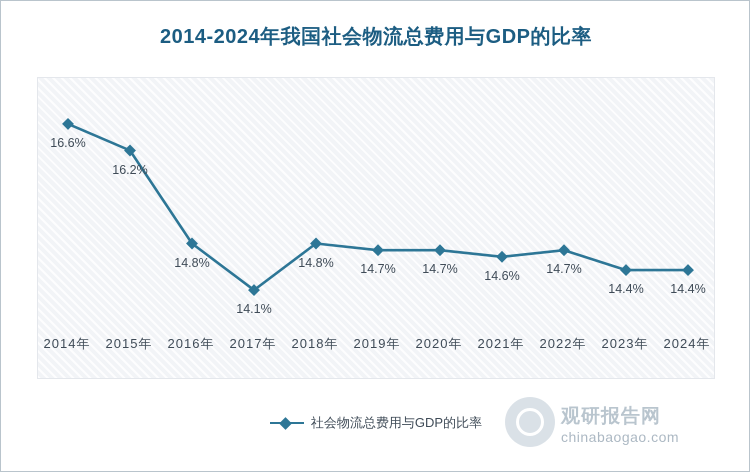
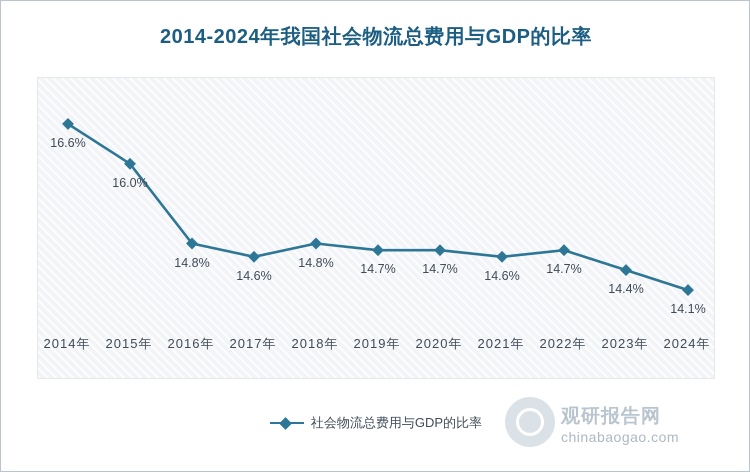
2015年: 16.2% -> 16.0%
2017年: 14.1% -> 14.6%
2024年: 14.4% -> 14.1%
